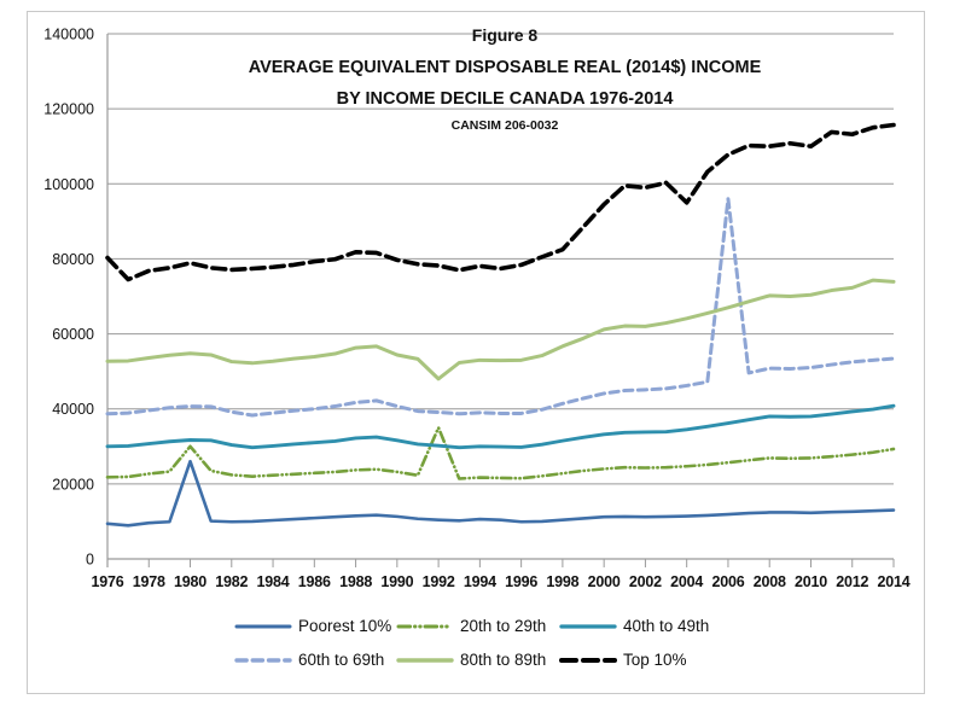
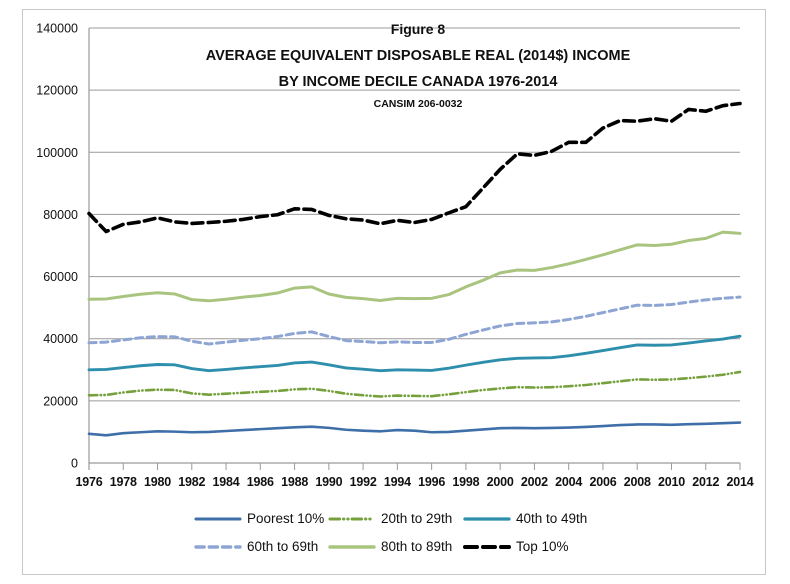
Poorest 10%/1980: 26000 -> 10000
20th to 29th/1980: 30000 -> 24000
20th to 29th/1992: 35000 -> 22000
80th to 89th/1992: 48000 -> 53000
Top 10%/2004: 95000 -> 103000
60th to 69th/2006: 96000 -> 48000
